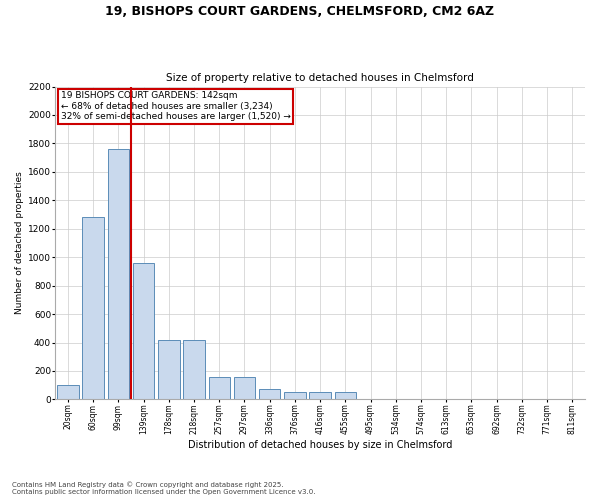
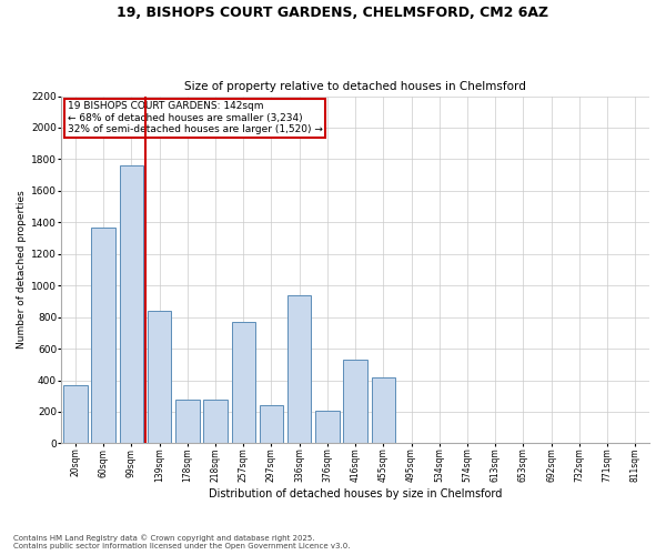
20sqm: 100 -> 370
60sqm: 1280 -> 1370
139sqm: 960 -> 840
178sqm: 420 -> 280
218sqm: 420 -> 280
257sqm: 160 -> 770
297sqm: 160 -> 240
336sqm: 80 -> 940
376sqm: 50 -> 210
416sqm: 50 -> 530
455sqm: 50 -> 420
